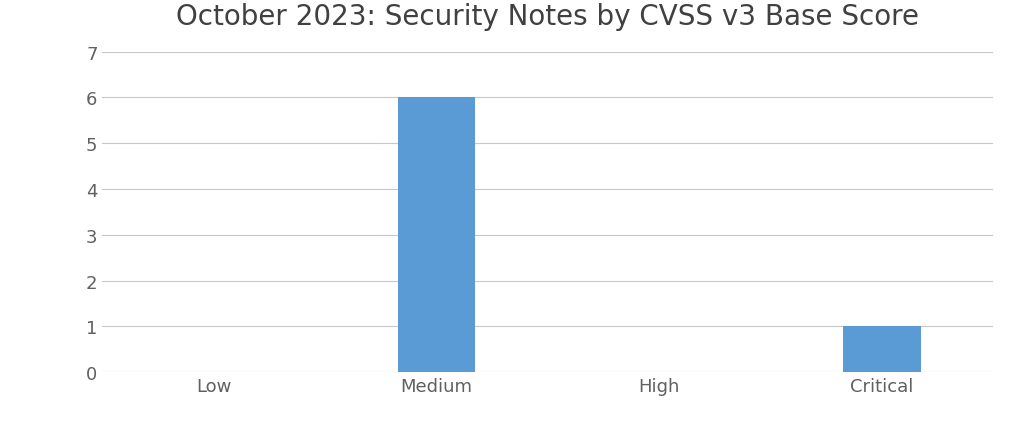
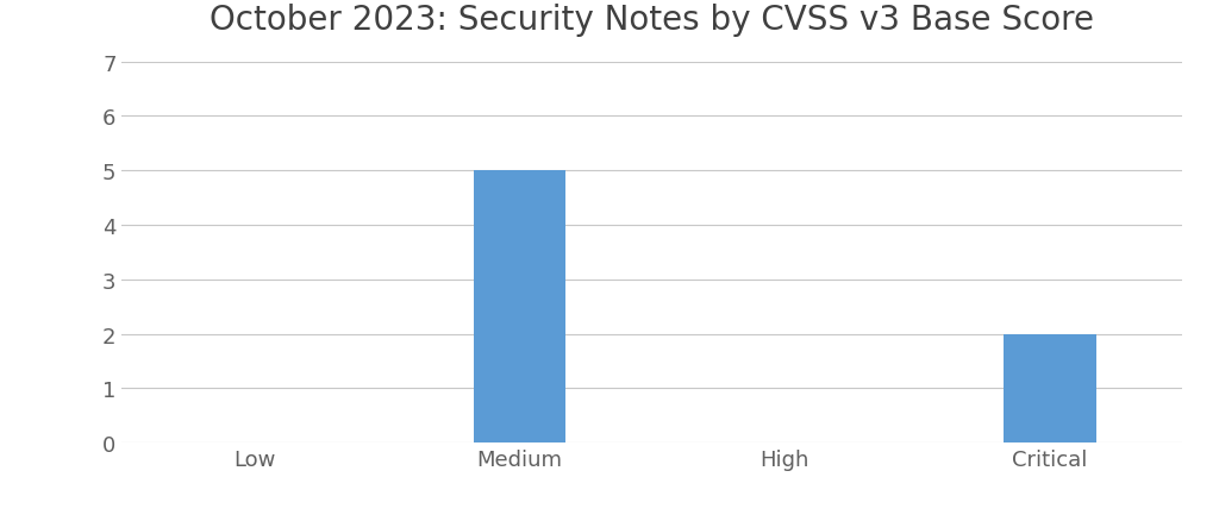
Medium: 6 -> 5
Critical: 1 -> 2
